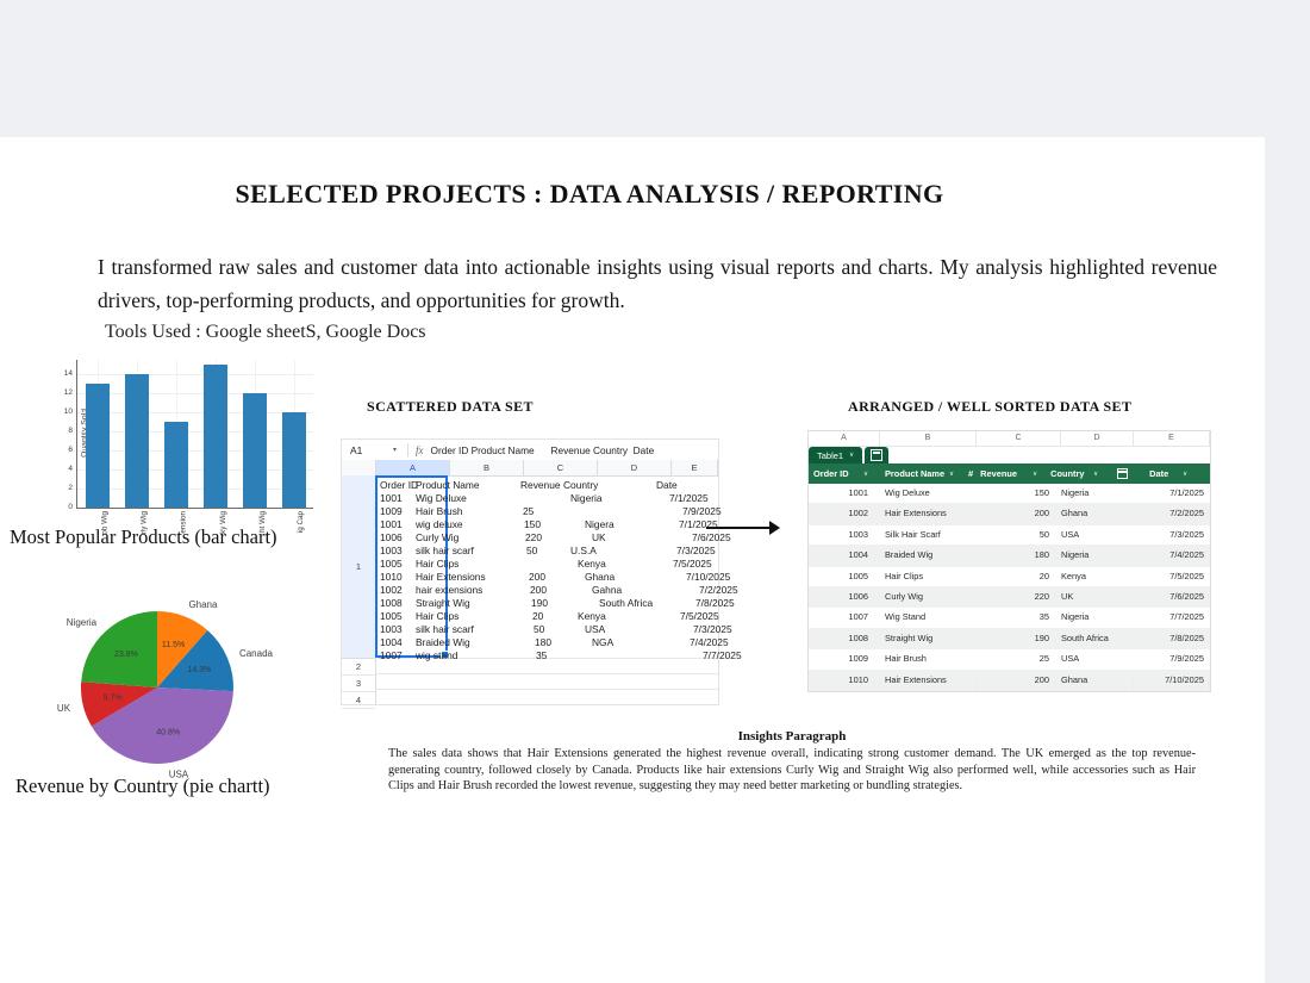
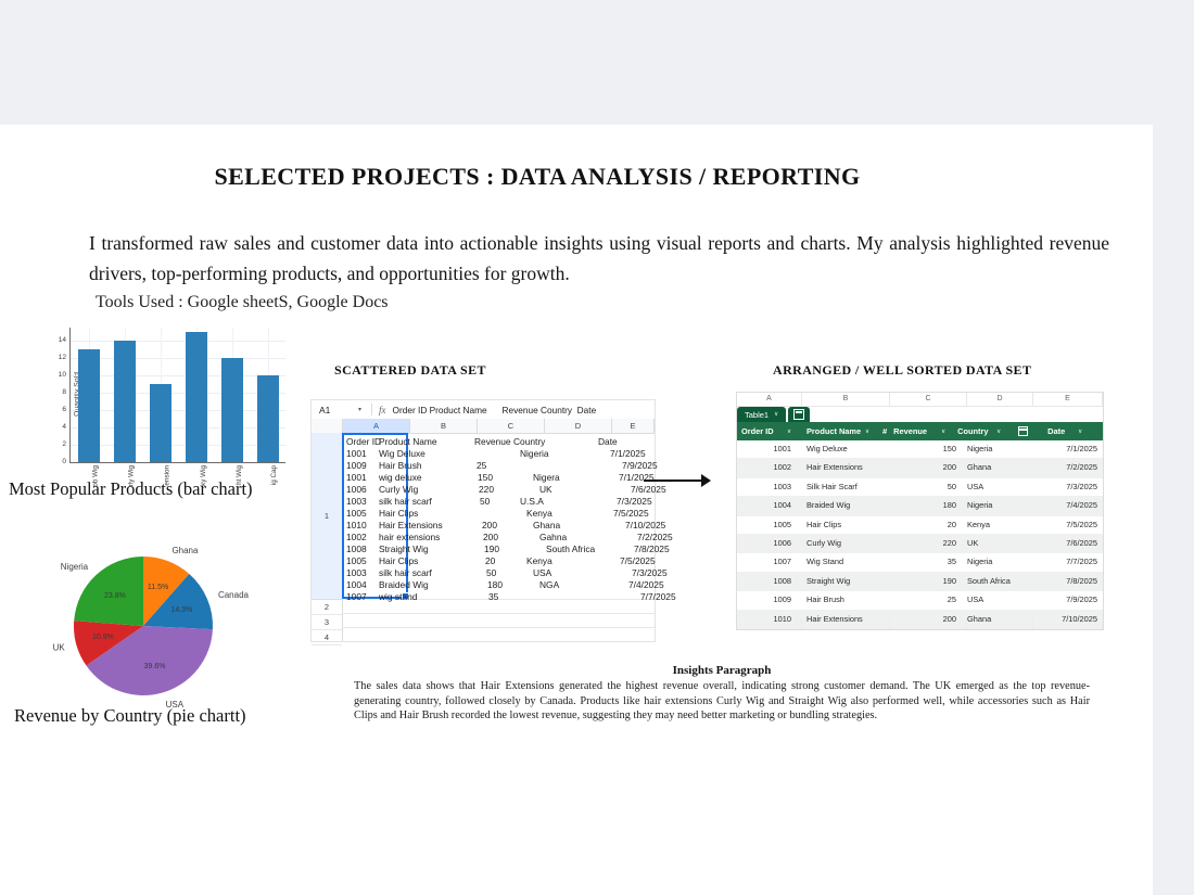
Revenue by Country (pie chartt)/USA: 40.8% -> 39.6%
Revenue by Country (pie chartt)/UK: 9.7% -> 10.9%
